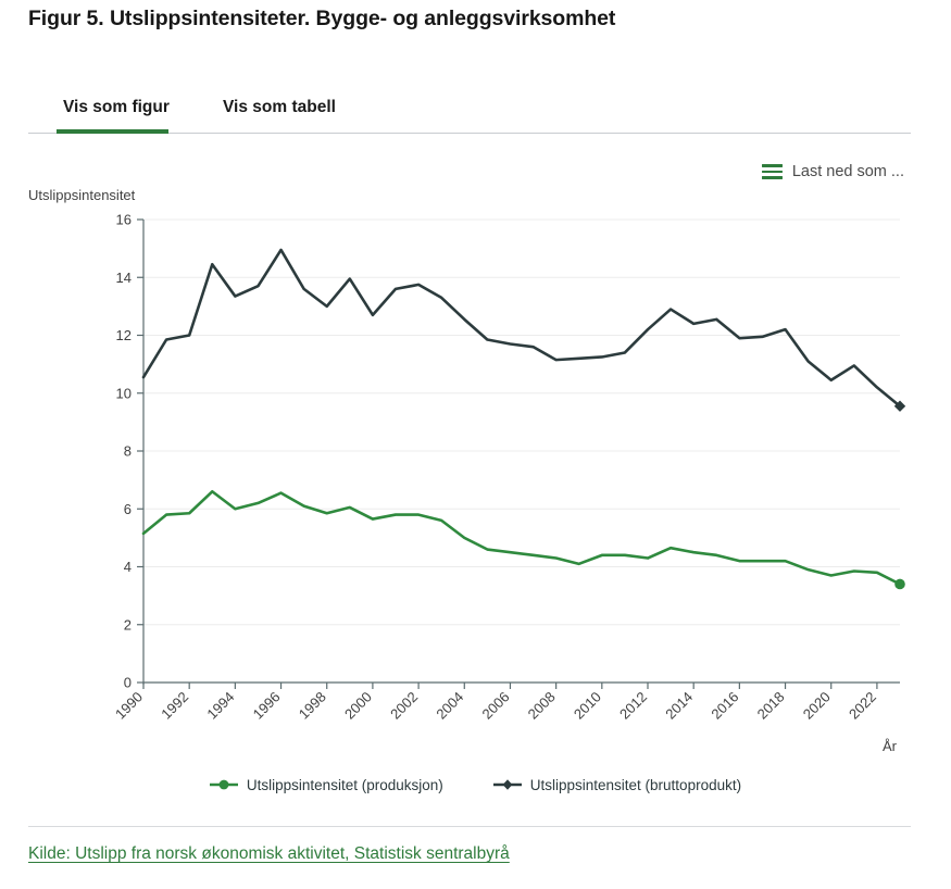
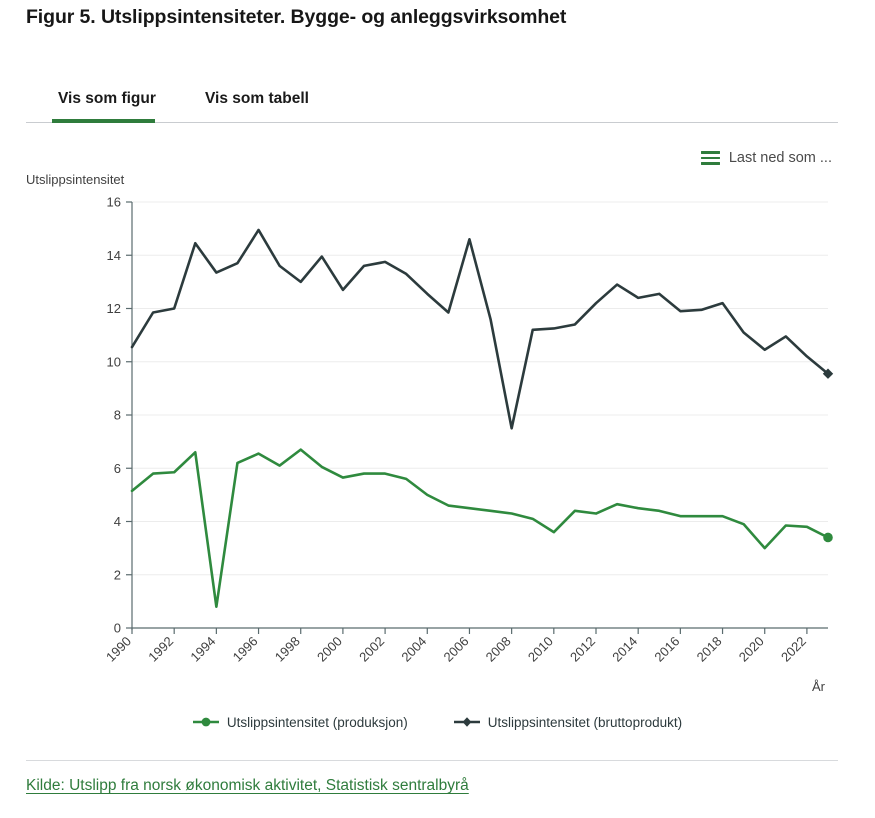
Utslippsintensitet (produksjon)/1994: 6.0 -> 0.8
Utslippsintensitet (produksjon)/1998: 5.8 -> 6.7
Utslippsintensitet (bruttoprodukt)/2006: 11.7 -> 14.6
Utslippsintensitet (bruttoprodukt)/2008: 11.2 -> 7.5
Utslippsintensitet (produksjon)/2010: 4.4 -> 3.6
Utslippsintensitet (produksjon)/2020: 3.7 -> 3.0
